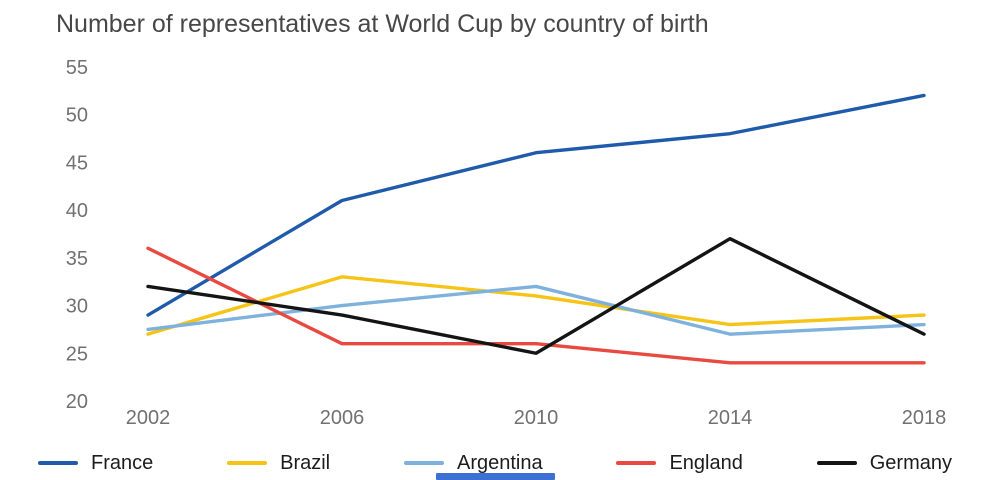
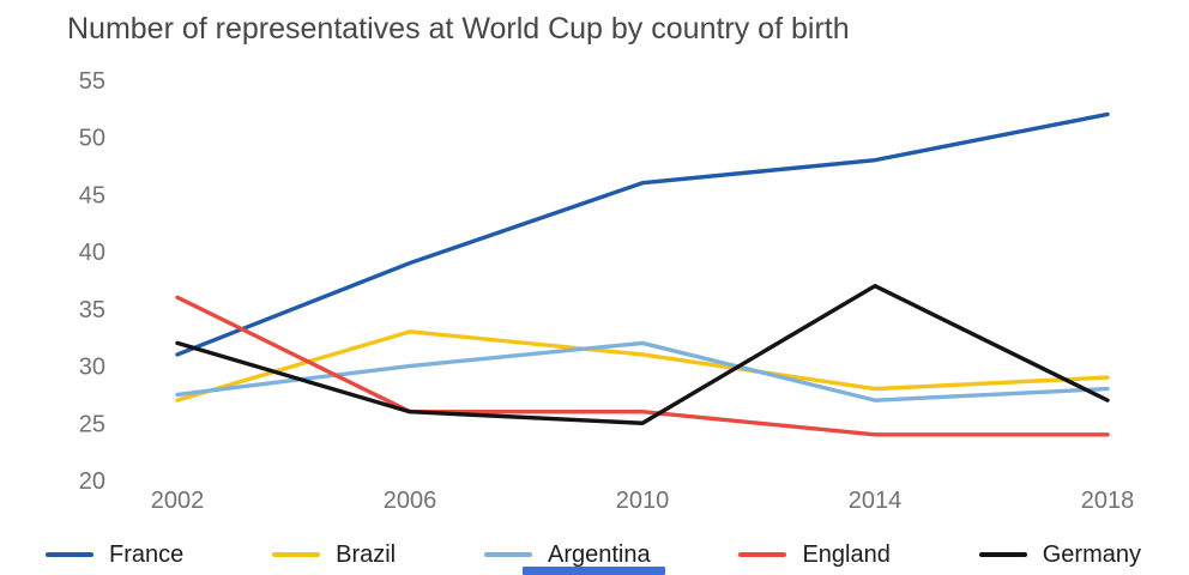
France/2002: 29 -> 31
France/2006: 41 -> 39
Germany/2006: 29 -> 26
